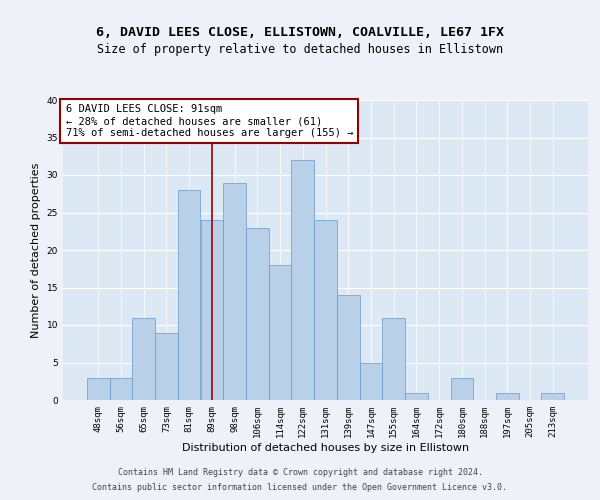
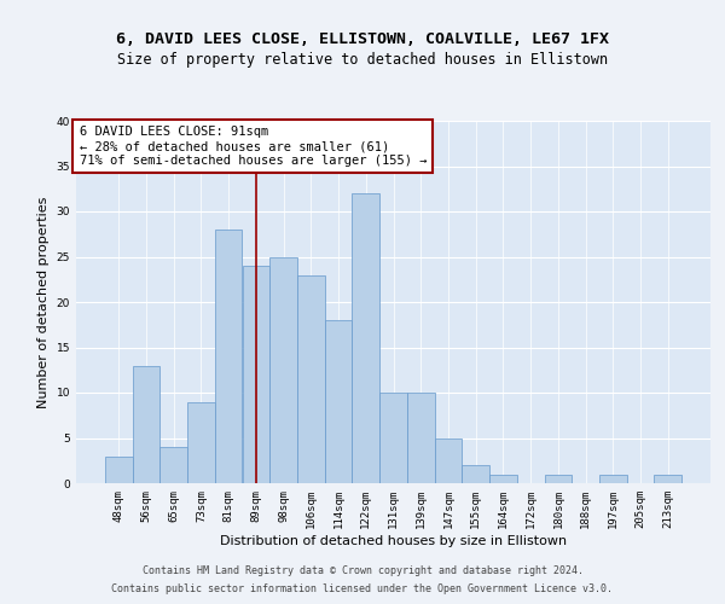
56sqm: 3 -> 13
65sqm: 11 -> 4
98sqm: 29 -> 25
131sqm: 24 -> 10
139sqm: 14 -> 10
155sqm: 11 -> 2
180sqm: 3 -> 1
